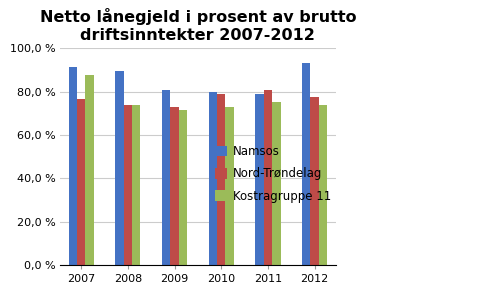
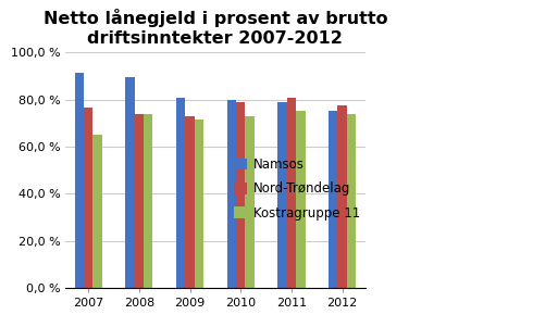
Kostragruppe 11/2007: 87,5 % -> 65,0 %
Namsos/2012: 93,0 % -> 75,0 %
